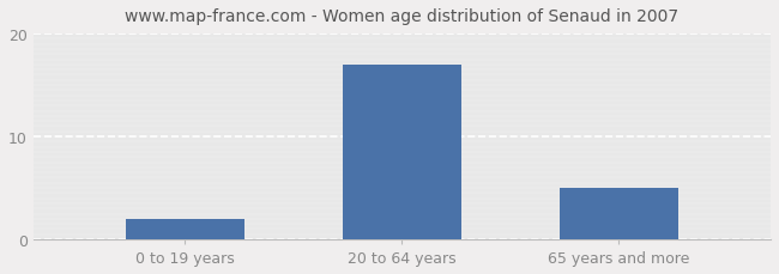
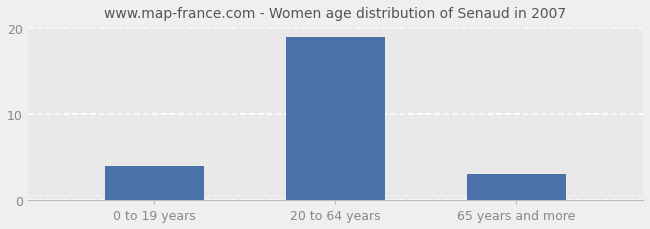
0 to 19 years: 2 -> 4
20 to 64 years: 17 -> 19
65 years and more: 5 -> 3
